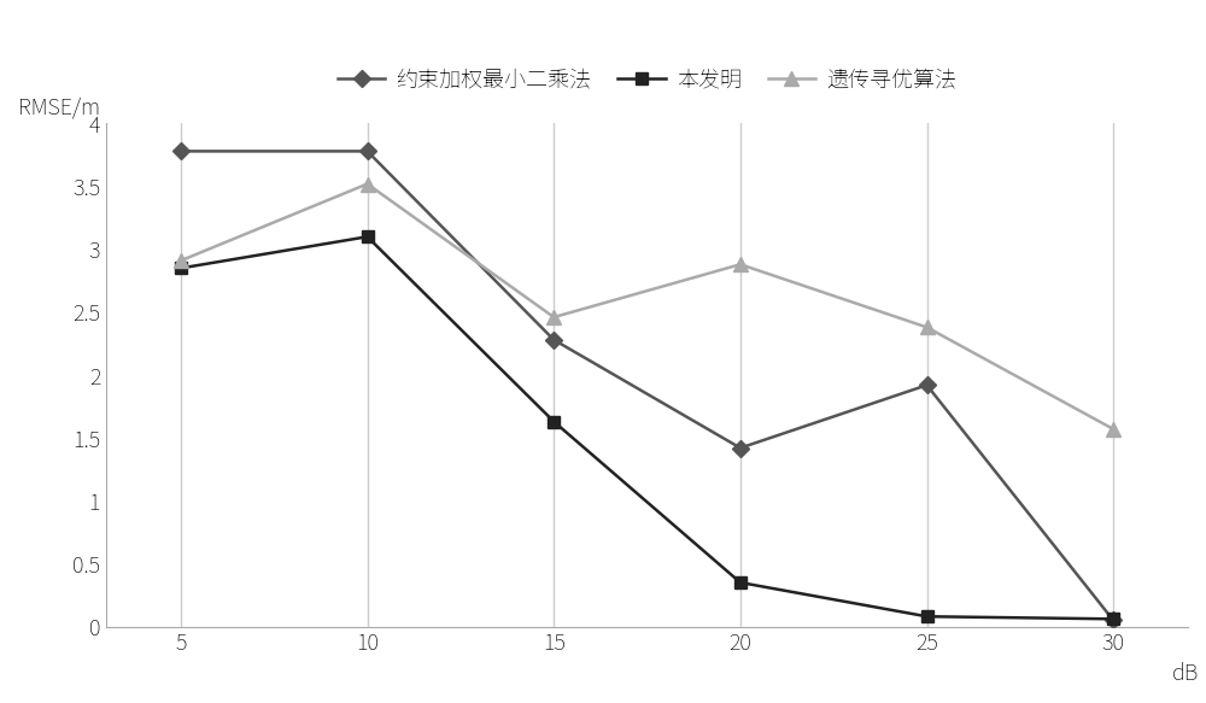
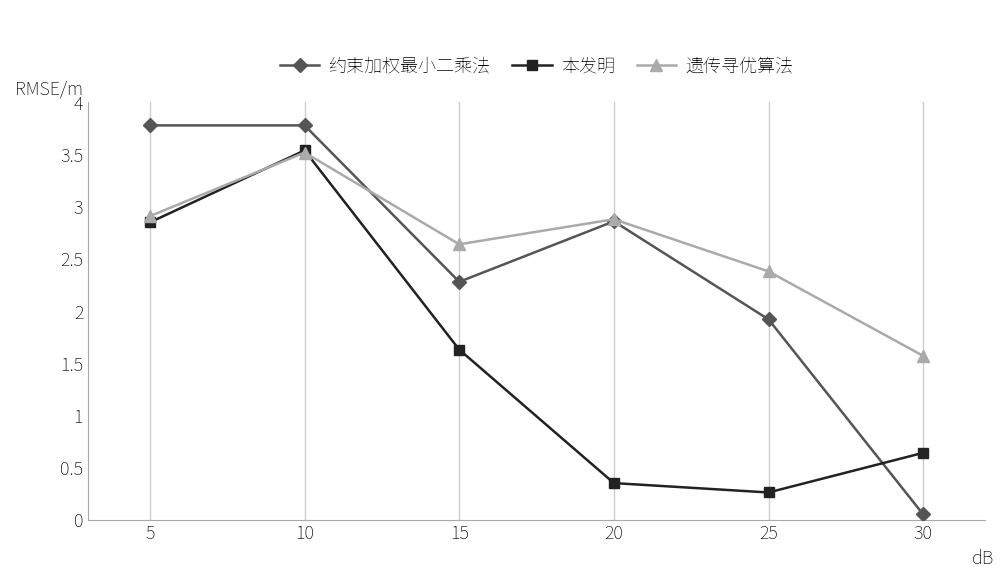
本发明/10: 3.10 -> 3.54
遗传寻优算法/15: 2.46 -> 2.64
约束加权最小二乘法/20: 1.42 -> 2.86
本发明/25: 0.08 -> 0.26
本发明/30: 0.06 -> 0.64
